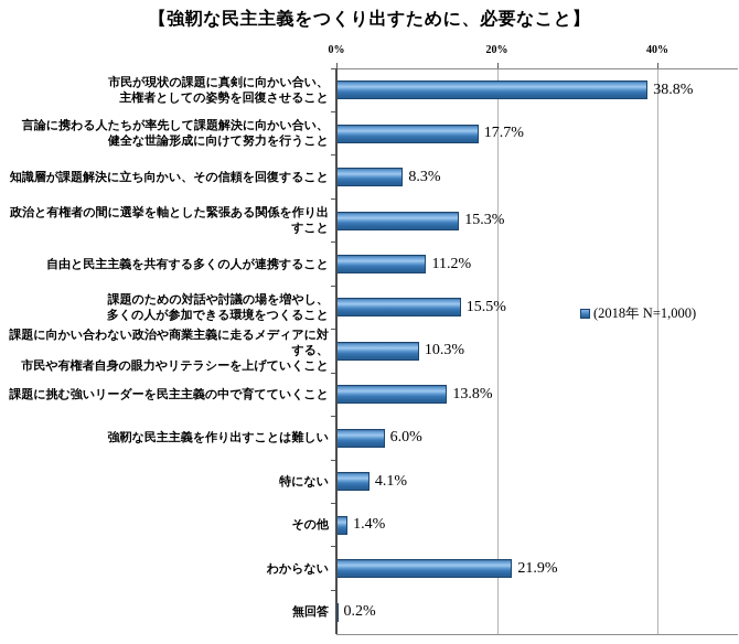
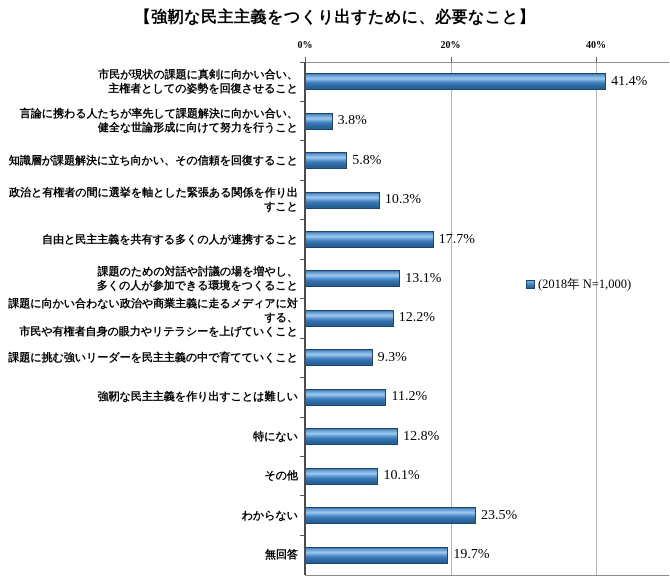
市民が現状の課題に真剣に向かい合い、 主権者としての姿勢を回復させること: 38.8% -> 41.4%
言論に携わる人たちが率先して課題解決に向かい合い、 健全な世論形成に向けて努力を行うこと: 17.7% -> 3.8%
知識層が課題解決に立ち向かい、その信頼を回復すること: 8.3% -> 5.8%
政治と有権者の間に選挙を軸とした緊張ある関係を作り出すこと: 15.3% -> 10.3%
自由と民主主義を共有する多くの人が連携すること: 11.2% -> 17.7%
課題のための対話や討議の場を増やし、 多くの人が参加できる環境をつくること: 15.5% -> 13.1%
課題に向かい合わない政治や商業主義に走るメディアに対する、 市民や有権者自身の眼力やリテラシーを上げていくこと: 10.3% -> 12.2%
課題に挑む強いリーダーを民主主義の中で育てていくこと: 13.8% -> 9.3%
強靭な民主主義を作り出すことは難しい: 6.0% -> 11.2%
特にない: 4.1% -> 12.8%
その他: 1.4% -> 10.1%
わからない: 21.9% -> 23.5%
無回答: 0.2% -> 19.7%
